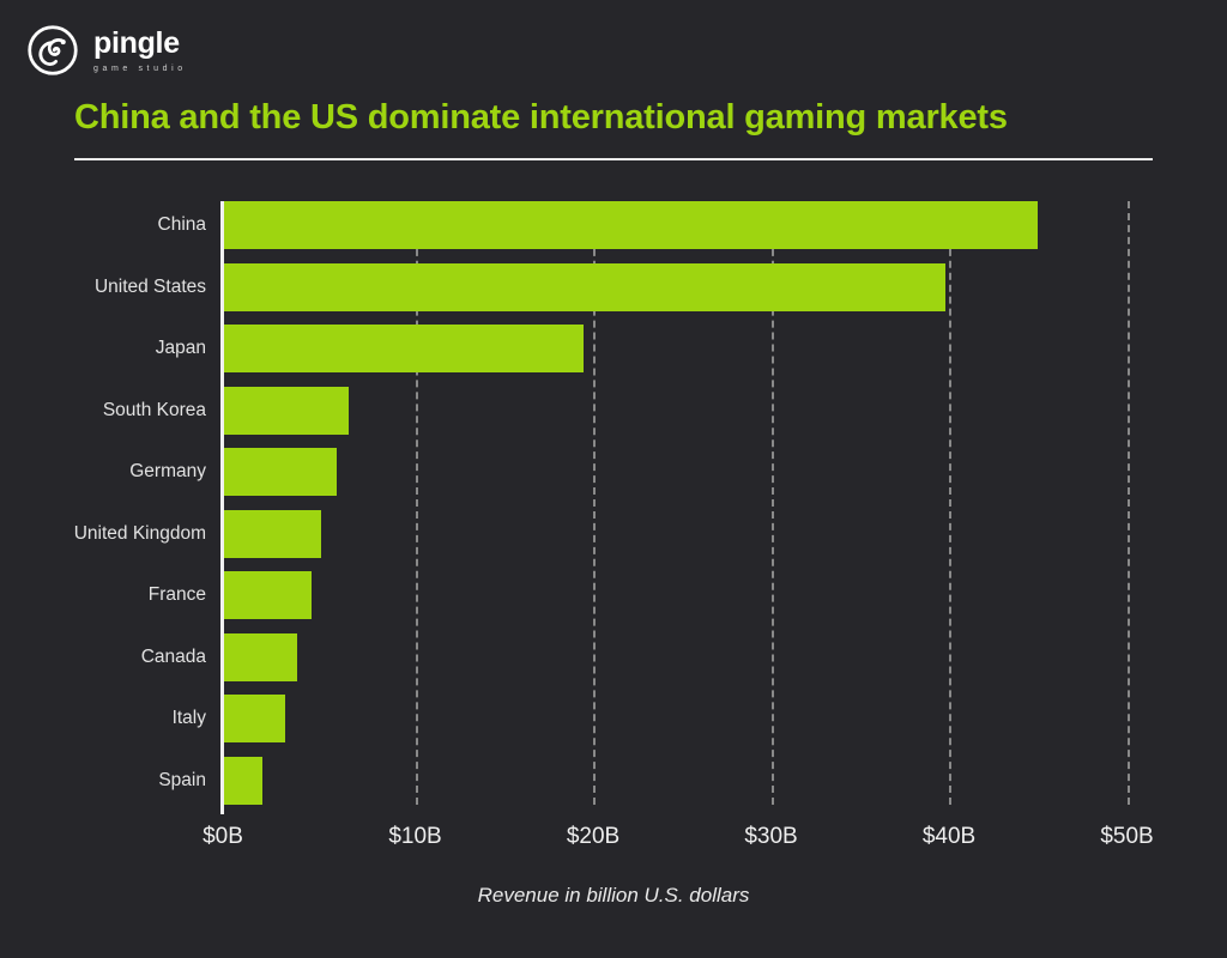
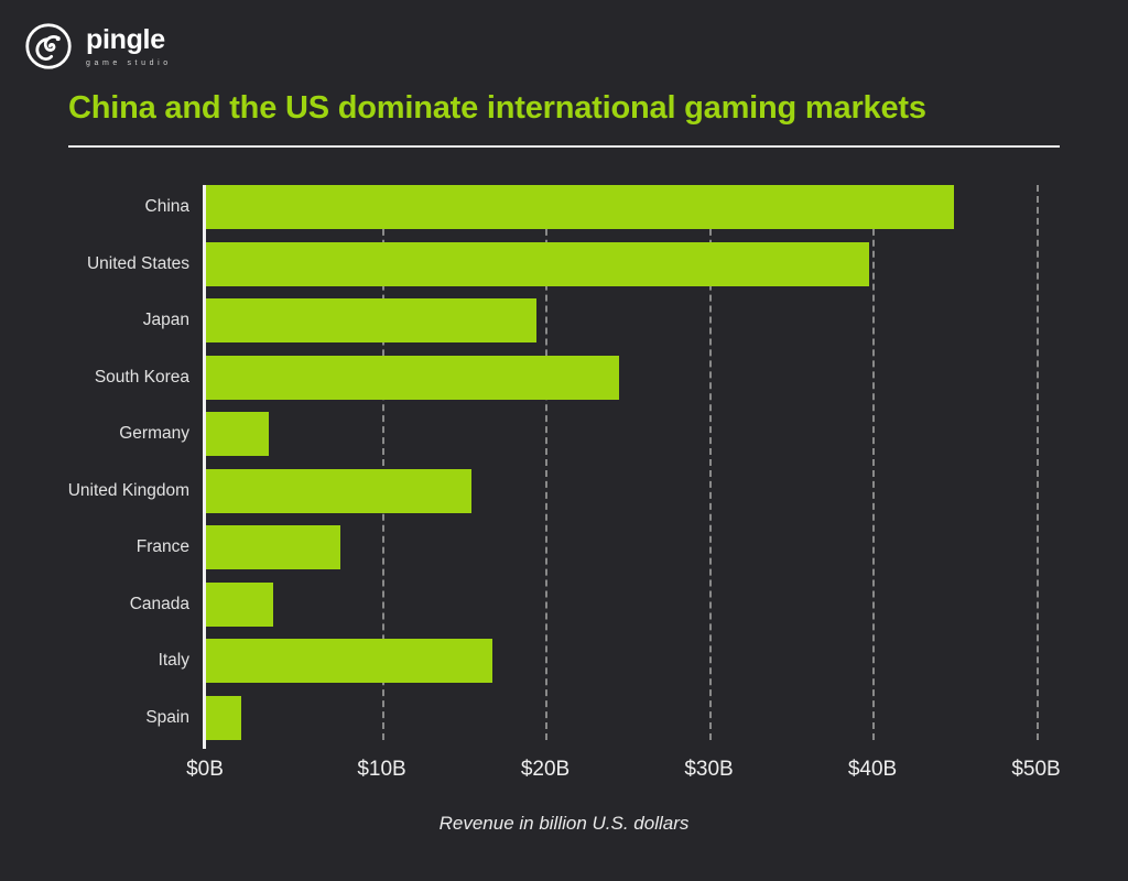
South Korea: $7.1B -> $25.3B
Germany: $6.4B -> $3.9B
United Kingdom: $5.5B -> $16.3B
France: $5.0B -> $8.3B
Italy: $3.5B -> $17.6B
